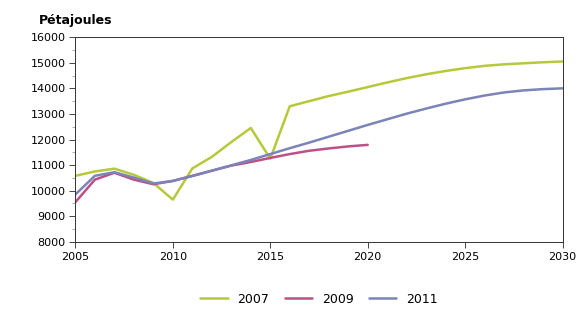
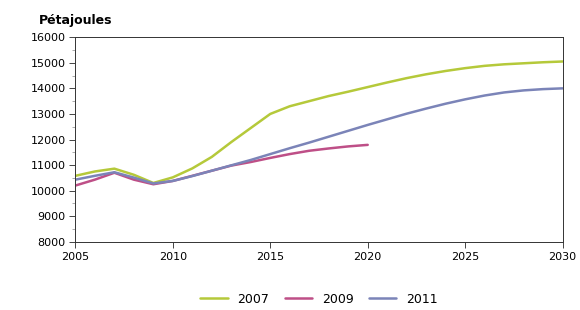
2009/2005: 9550 -> 10200
2011/2005: 9850 -> 10430
2007/2010: 9650 -> 10520
2007/2015: 11250 -> 13000
